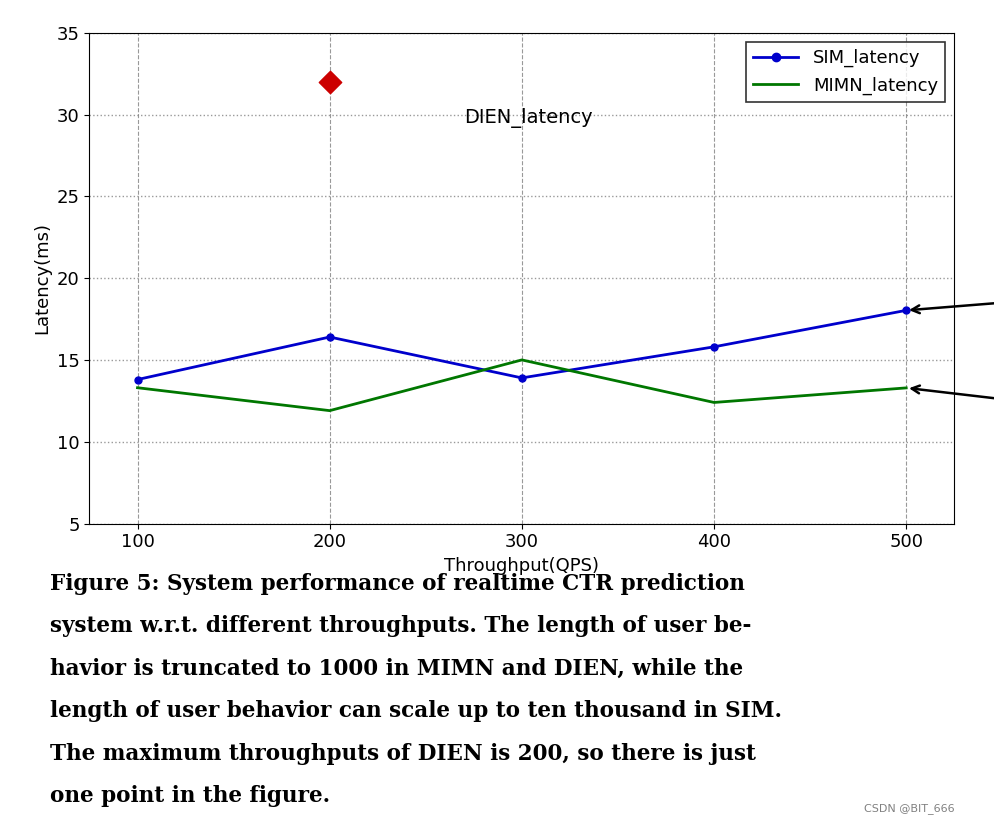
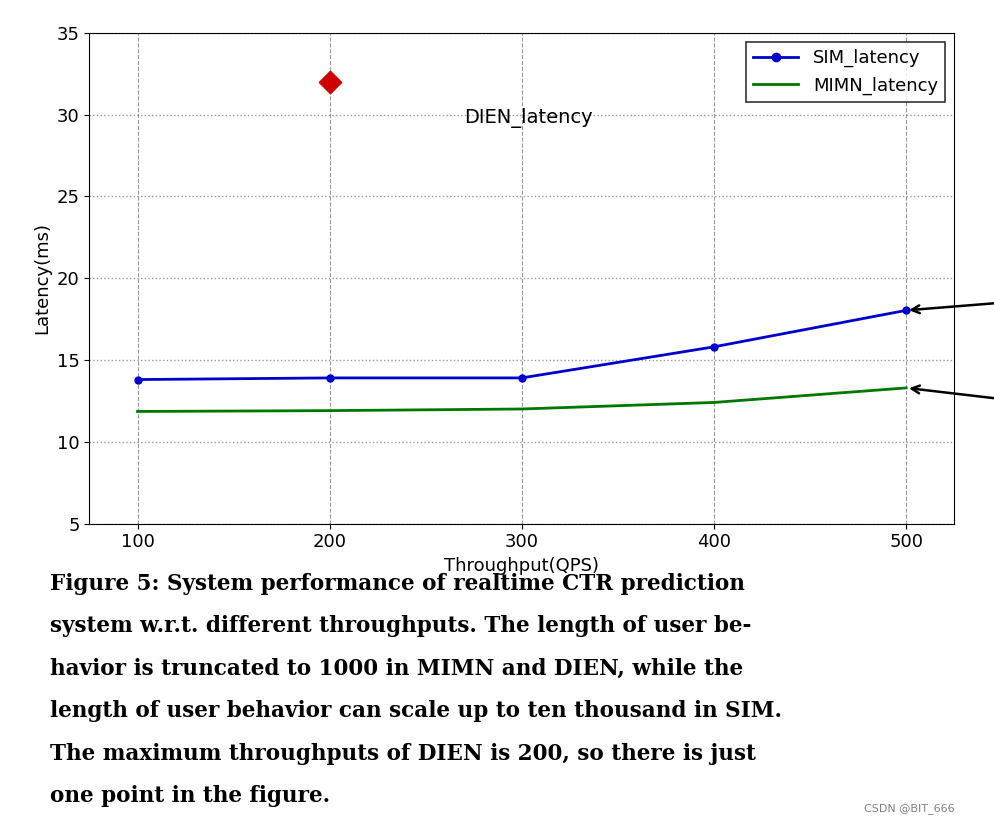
MIMN_latency/100: 13.3 -> 11.8
SIM_latency/200: 16.4 -> 13.9
MIMN_latency/300: 15.0 -> 12.0
